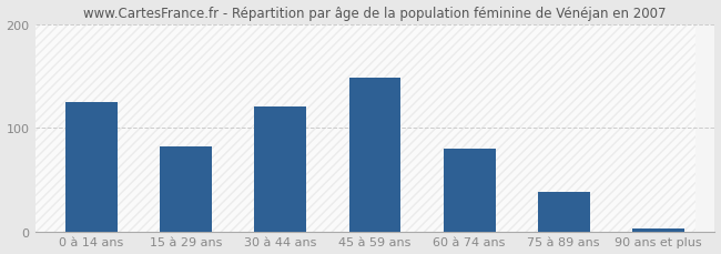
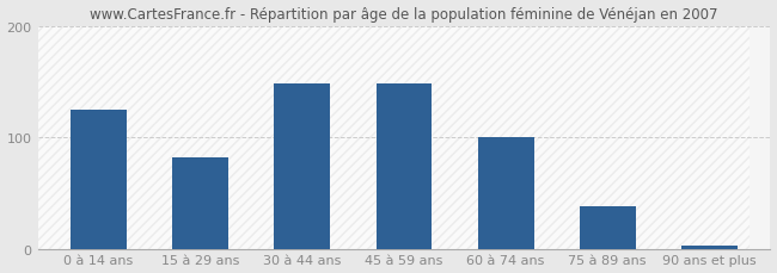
30 à 44 ans: 120 -> 148
60 à 74 ans: 80 -> 100
